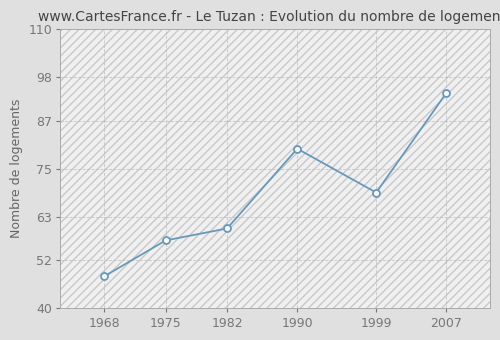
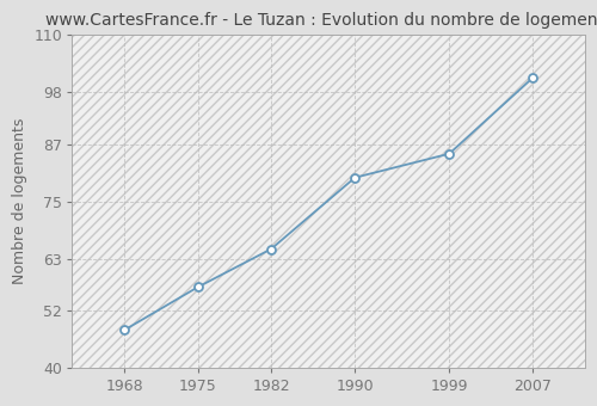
1982: 60 -> 65
1999: 69 -> 85
2007: 94 -> 101
